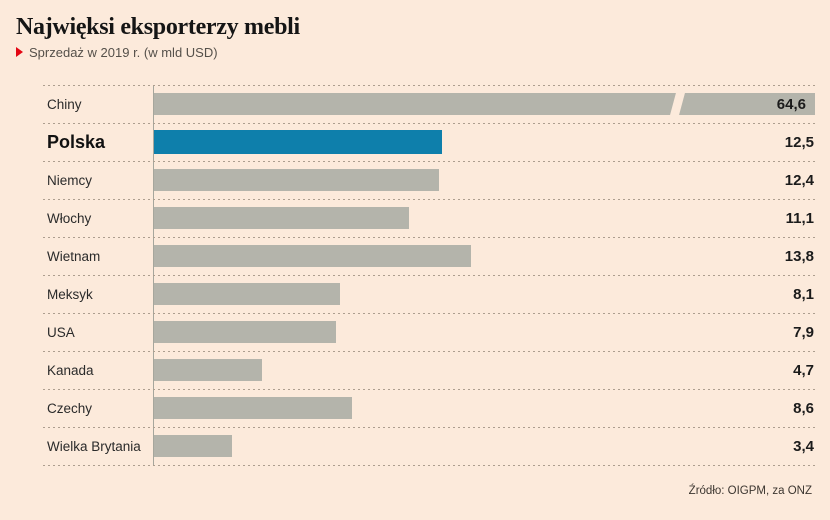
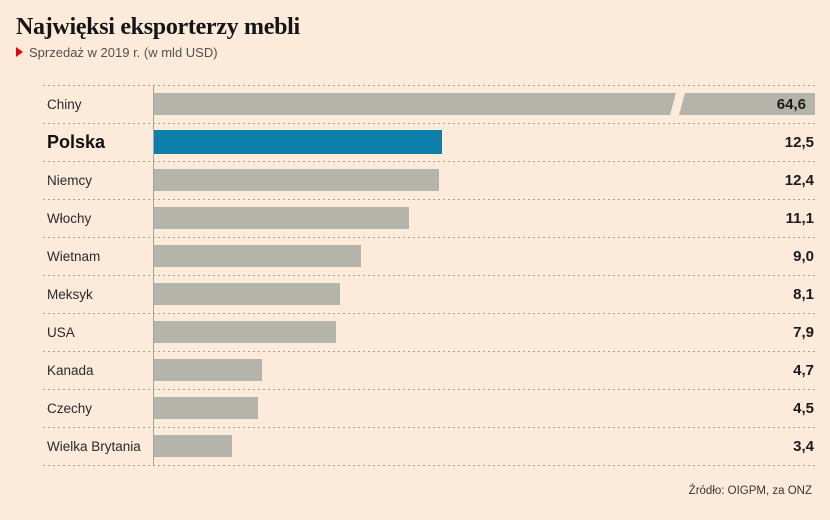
Wietnam: 13,8 -> 9,0
Czechy: 8,6 -> 4,5
